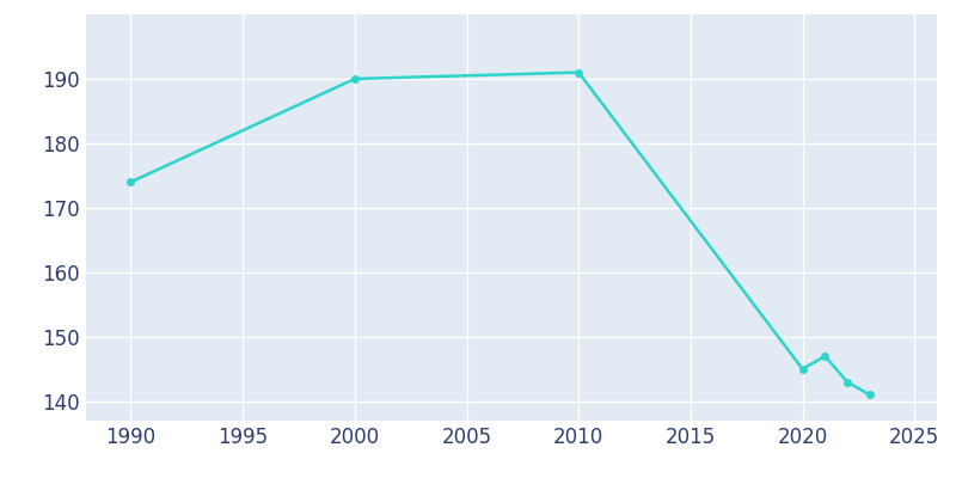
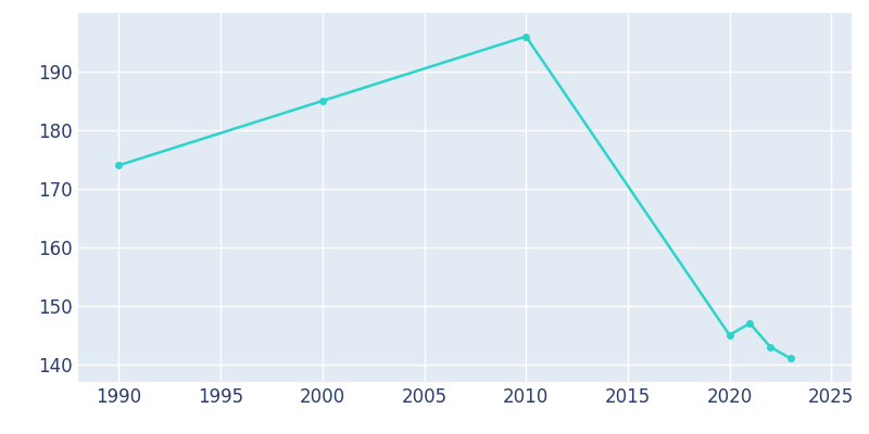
2000: 190 -> 185
2010: 191 -> 196
